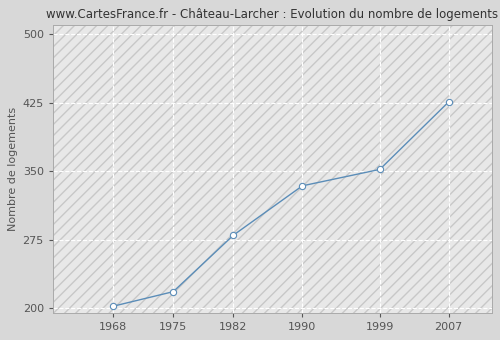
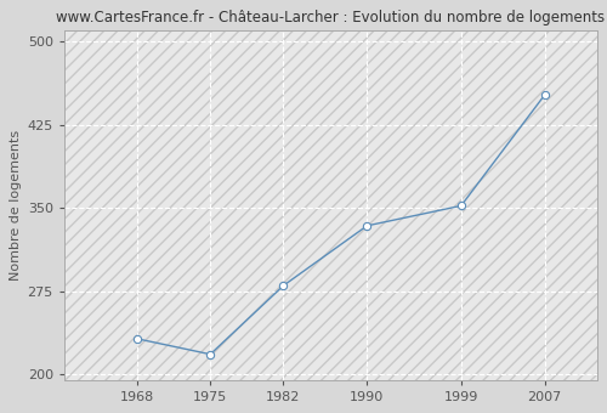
1968: 202 -> 232
2007: 426 -> 452
